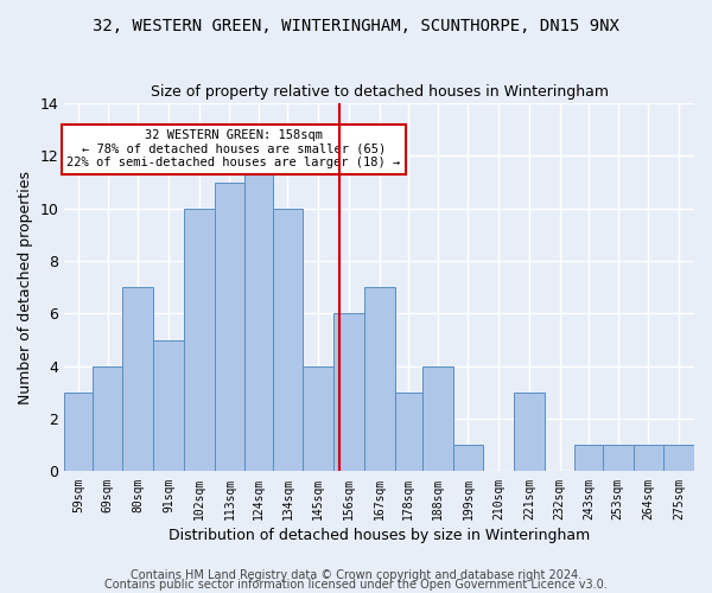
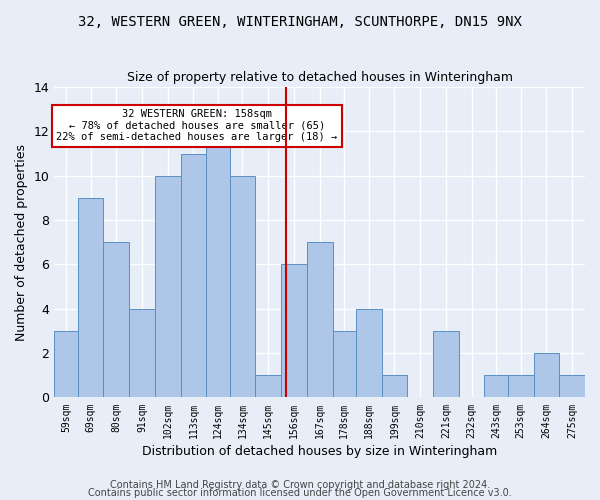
69sqm: 4 -> 9
91sqm: 5 -> 4
145sqm: 4 -> 1
264sqm: 1 -> 2
